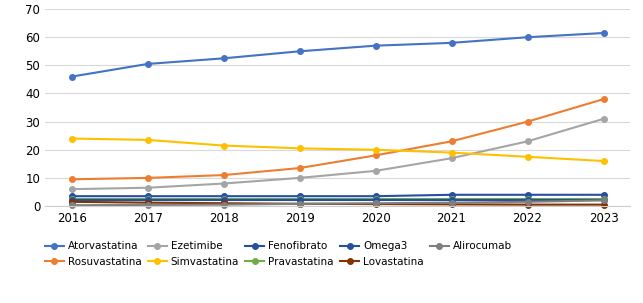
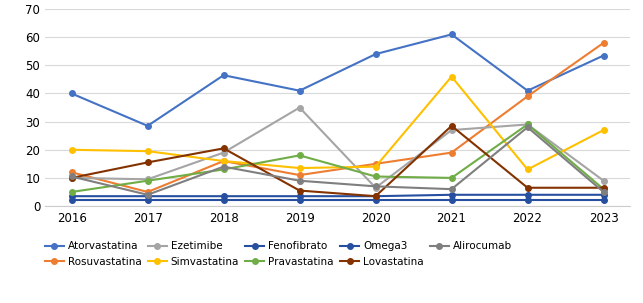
Atorvastatina/2016: 46.0 -> 40.0
Rosuvastatina/2016: 9.5 -> 12.0
Ezetimibe/2016: 6.0 -> 10.0
Simvastatina/2016: 24.0 -> 20.0
Pravastatina/2016: 2.5 -> 5.0
Lovastatina/2016: 1.5 -> 10.0
Alirocumab/2016: 0.3 -> 10.5
Atorvastatina/2017: 50.5 -> 28.5
Rosuvastatina/2017: 10.0 -> 5.0
Ezetimibe/2017: 6.5 -> 9.5
Simvastatina/2017: 23.5 -> 19.5
Pravastatina/2017: 2.5 -> 9.0
Lovastatina/2017: 1.2 -> 15.5
Alirocumab/2017: 0.4 -> 4.0
Atorvastatina/2018: 52.5 -> 46.5
Rosuvastatina/2018: 11.0 -> 16.0
Ezetimibe/2018: 8.0 -> 19.0
Simvastatina/2018: 21.5 -> 16.0
Pravastatina/2018: 2.5 -> 13.0
Lovastatina/2018: 1.0 -> 20.5
Alirocumab/2018: 0.5 -> 14.0
Atorvastatina/2019: 55.0 -> 41.0
Rosuvastatina/2019: 13.5 -> 11.0
Ezetimibe/2019: 10.0 -> 35.0
Simvastatina/2019: 20.5 -> 13.5
Pravastatina/2019: 2.5 -> 18.0
Lovastatina/2019: 0.8 -> 5.5
Alirocumab/2019: 0.8 -> 9.0
Atorvastatina/2020: 57.0 -> 54.0
Rosuvastatina/2020: 18.0 -> 15.0
Ezetimibe/2020: 12.5 -> 6.5
Simvastatina/2020: 20.0 -> 14.0
Pravastatina/2020: 2.5 -> 10.5
Lovastatina/2020: 0.7 -> 3.5
Alirocumab/2020: 1.0 -> 7.0
Atorvastatina/2021: 58.0 -> 61.0
Rosuvastatina/2021: 23.0 -> 19.0
Ezetimibe/2021: 17.0 -> 27.0
Simvastatina/2021: 19.0 -> 46.0
Pravastatina/2021: 2.5 -> 10.0
Lovastatina/2021: 0.6 -> 28.5
Alirocumab/2021: 1.2 -> 6.0
Atorvastatina/2022: 60.0 -> 41.0
Rosuvastatina/2022: 30.0 -> 39.0
Ezetimibe/2022: 23.0 -> 29.0
Simvastatina/2022: 17.5 -> 13.0
Pravastatina/2022: 2.5 -> 29.0
Lovastatina/2022: 0.5 -> 6.5
Alirocumab/2022: 1.5 -> 28.0
Atorvastatina/2023: 61.5 -> 53.5
Rosuvastatina/2023: 38.0 -> 58.0
Ezetimibe/2023: 31.0 -> 9.0
Simvastatina/2023: 16.0 -> 27.0
Pravastatina/2023: 2.5 -> 6.0
Lovastatina/2023: 0.5 -> 6.5
Alirocumab/2023: 2.0 -> 5.0
